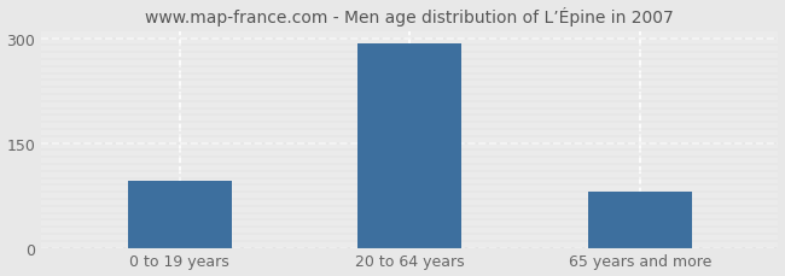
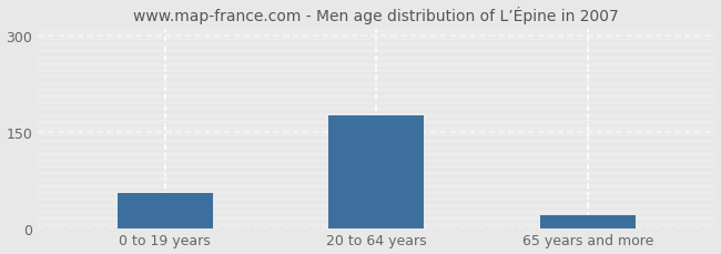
0 to 19 years: 96 -> 55
20 to 64 years: 292 -> 175
65 years and more: 80 -> 20
